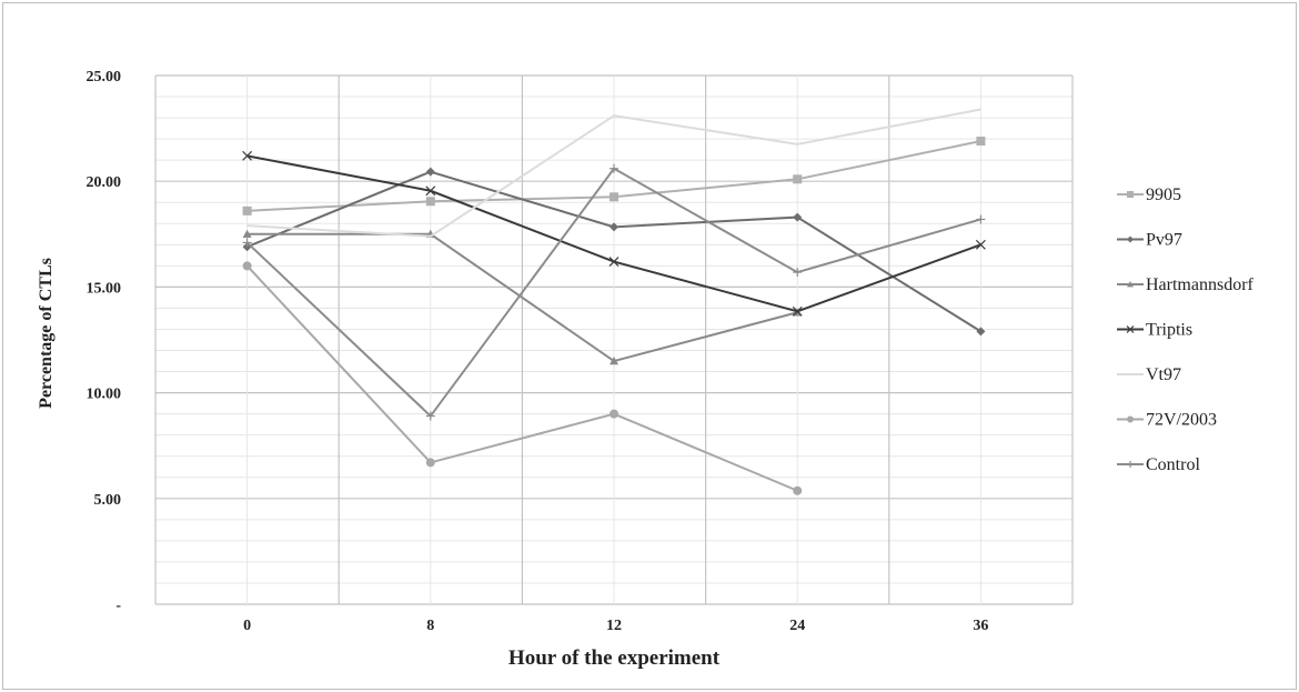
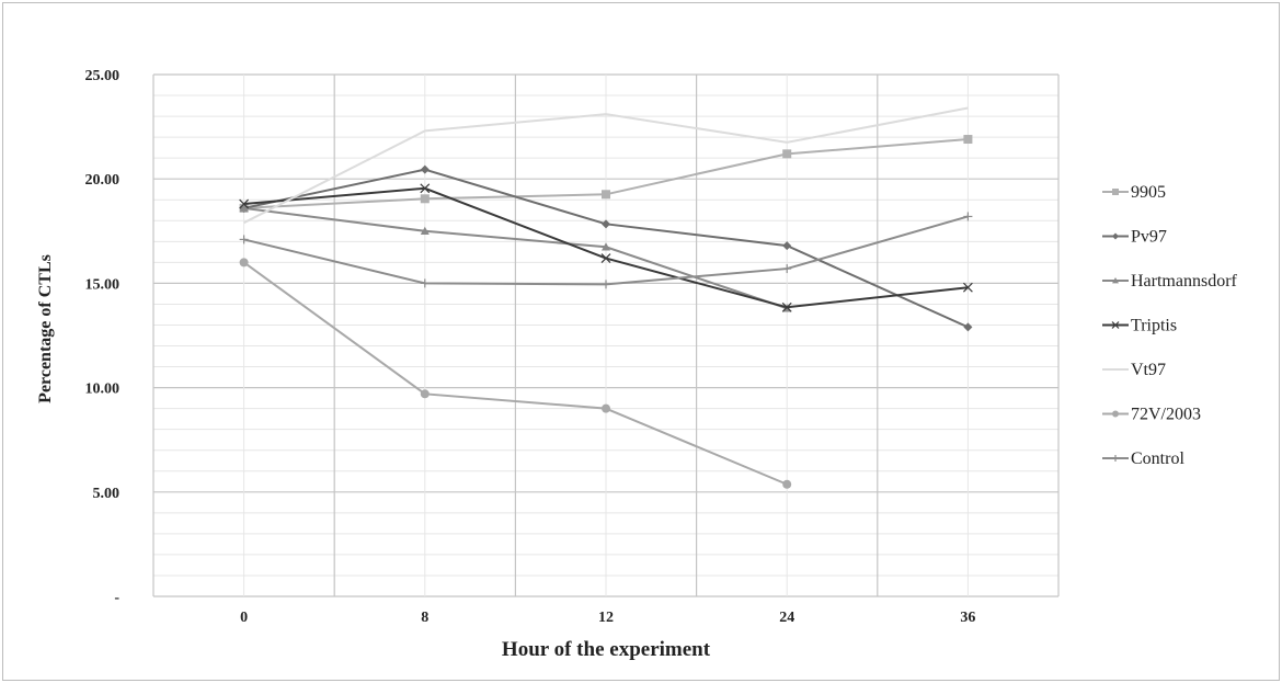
Pv97/0: 16.9 -> 18.6
Hartmannsdorf/0: 17.5 -> 18.6
Triptis/0: 21.2 -> 18.8
Vt97/8: 17.4 -> 22.3
72V/2003/8: 6.7 -> 9.7
Control/8: 8.9 -> 15.0
Hartmannsdorf/12: 11.5 -> 16.7
Control/12: 20.6 -> 14.9
9905/24: 20.1 -> 21.2
Pv97/24: 18.3 -> 16.8
Triptis/36: 17.0 -> 14.8
